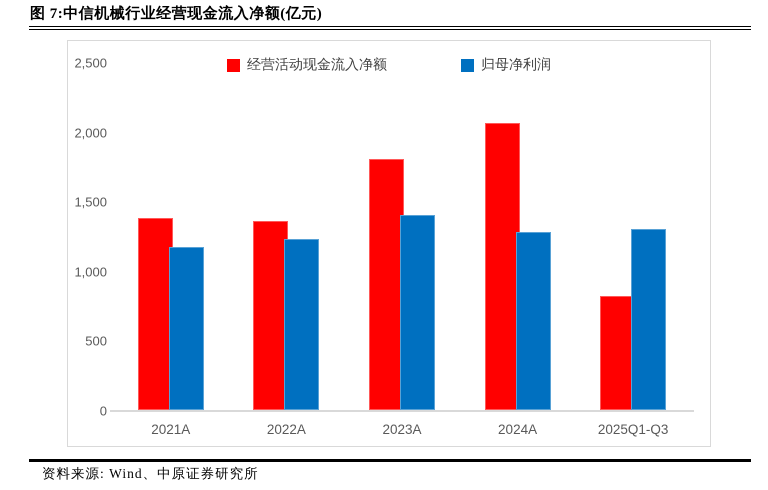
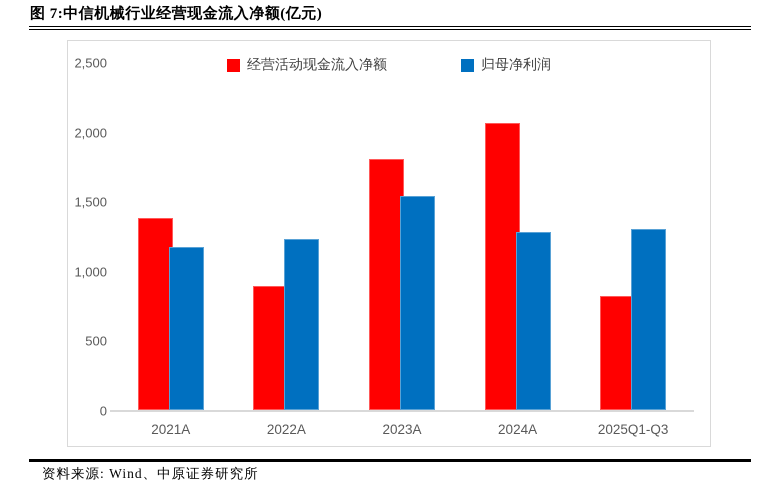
经营活动现金流入净额/2022A: 1360 -> 890
归母净利润/2023A: 1400 -> 1540
